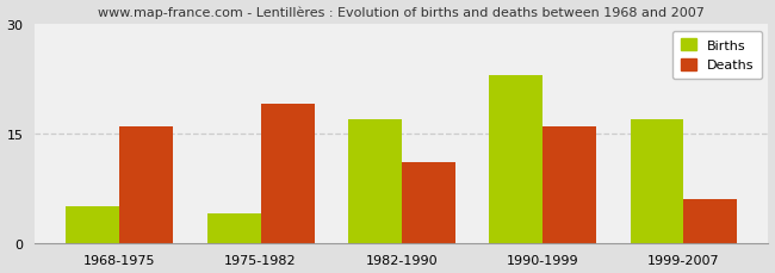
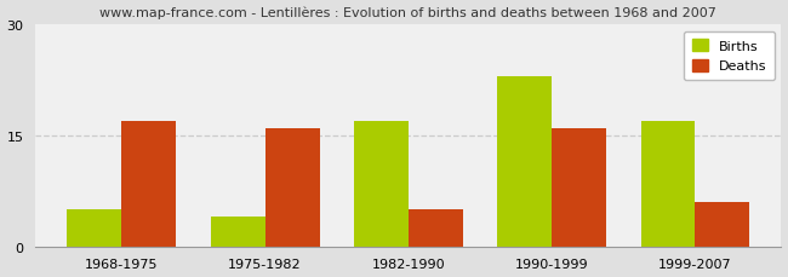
Deaths/1968-1975: 16 -> 17
Deaths/1975-1982: 19 -> 16
Deaths/1982-1990: 11 -> 5
